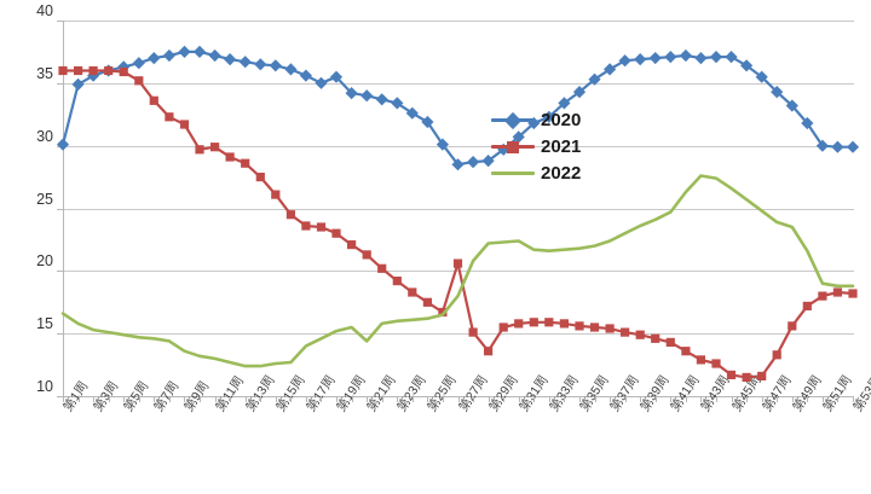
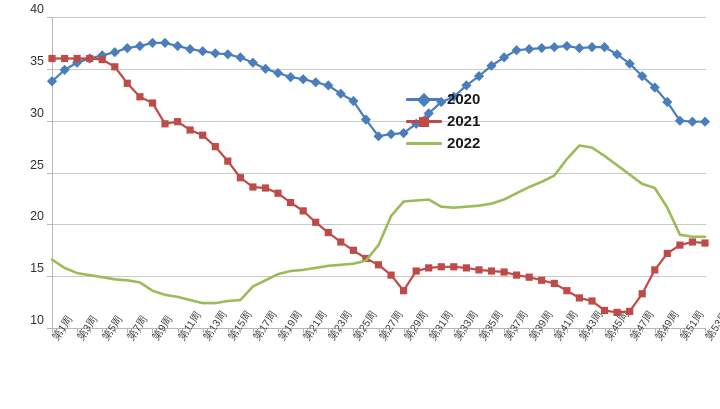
2020/第1周: 30.1 -> 33.8
2020/第19周: 35.5 -> 34.6
2022/第21周: 14.4 -> 15.6
2021/第27周: 20.6 -> 16.1
